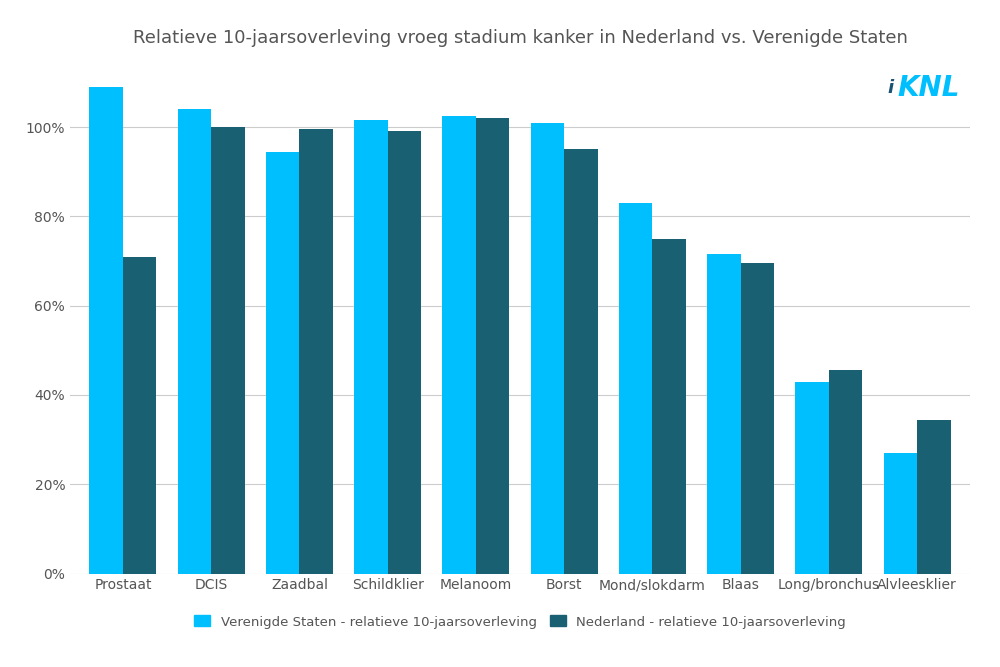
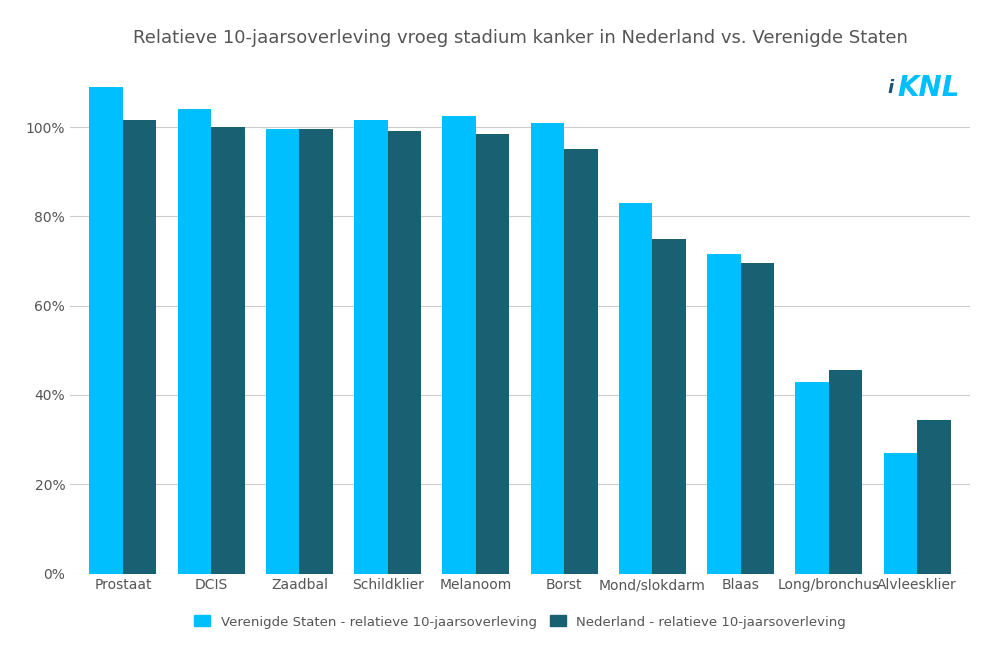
Nederland - relatieve 10-jaarsoverleving/Prostaat: 71.0% -> 101.5%
Verenigde Staten - relatieve 10-jaarsoverleving/Zaadbal: 94.5% -> 99.5%
Nederland - relatieve 10-jaarsoverleving/Melanoom: 102.0% -> 98.5%
